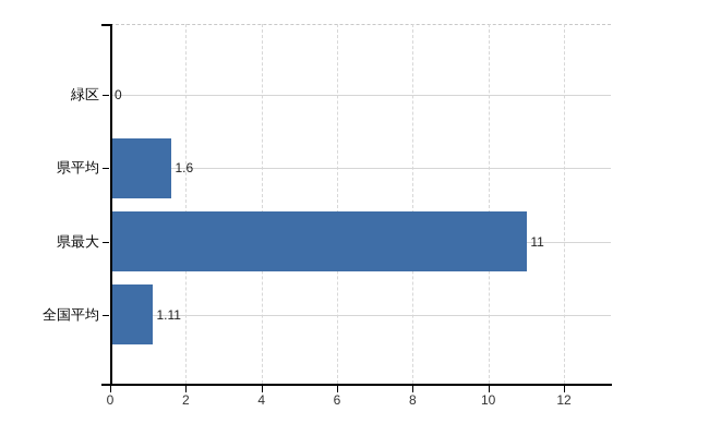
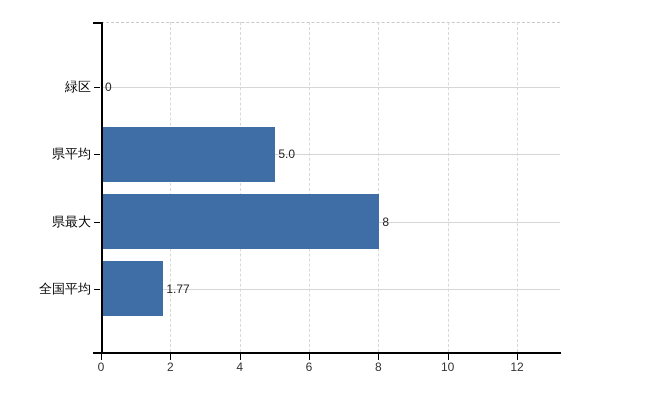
県平均: 1.6 -> 5.0
県最大: 11 -> 8
全国平均: 1.11 -> 1.77
